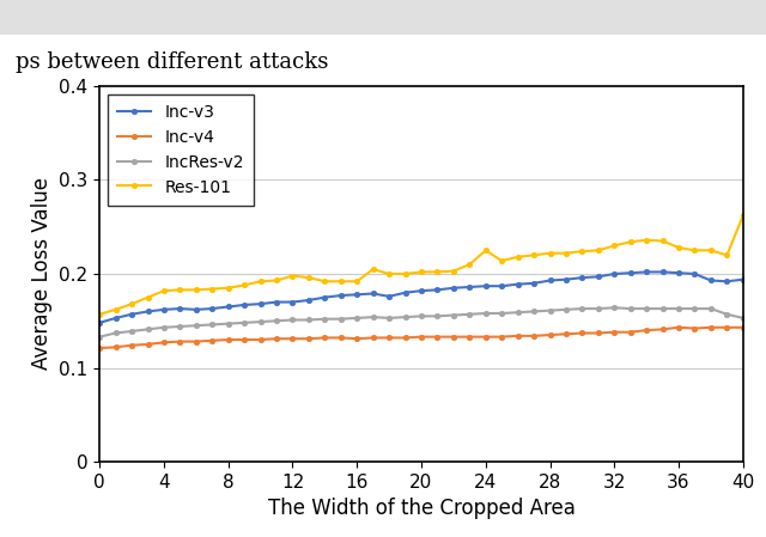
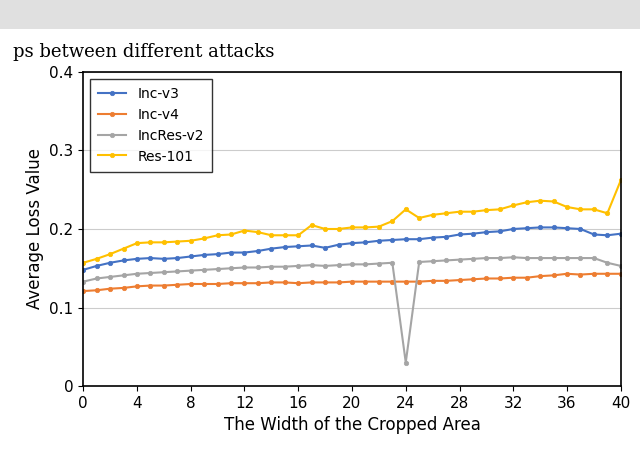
IncRes-v2/24: 0.158 -> 0.030
